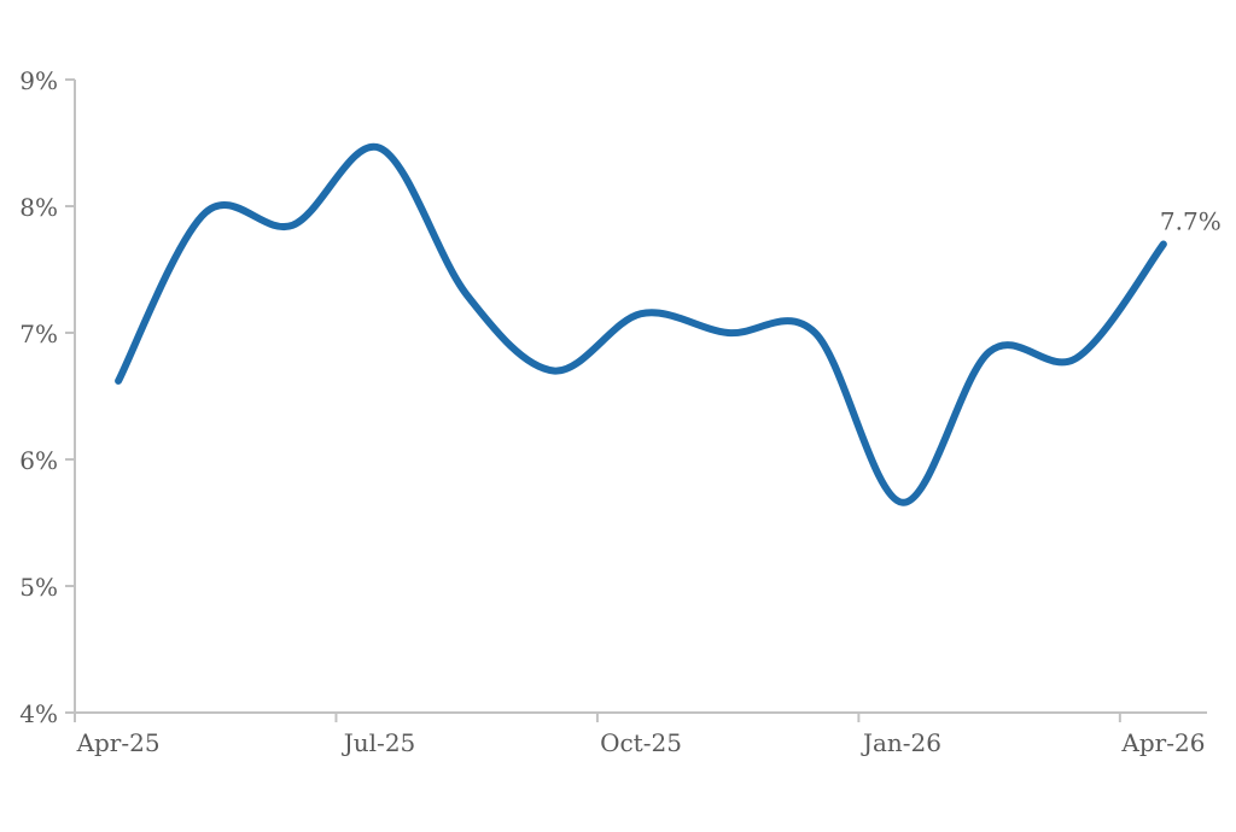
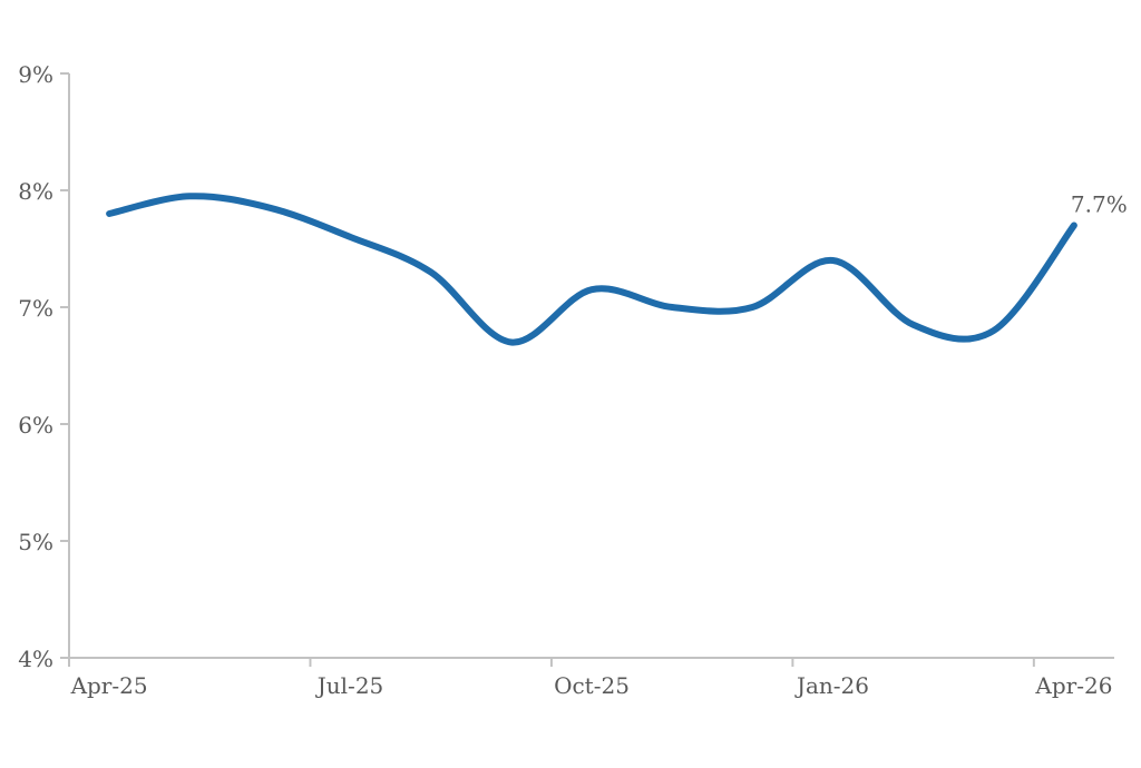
Apr-25: 6.62% -> 7.80%
Jul-25: 8.46% -> 7.60%
Jan-26: 5.66% -> 7.40%
